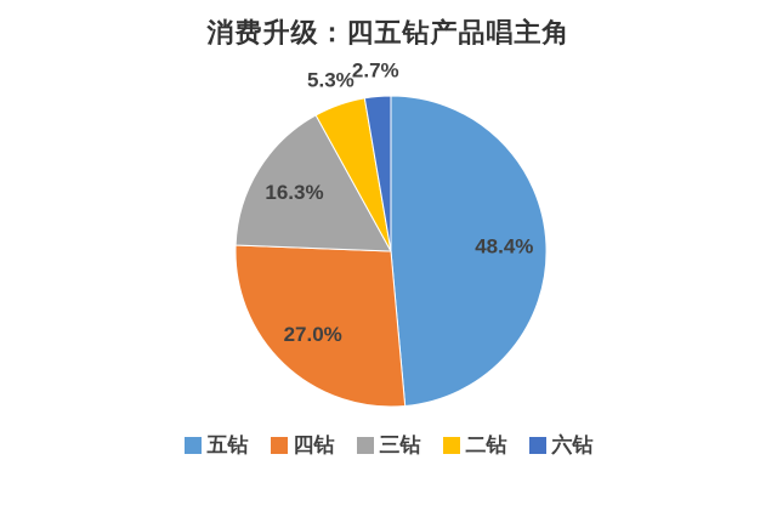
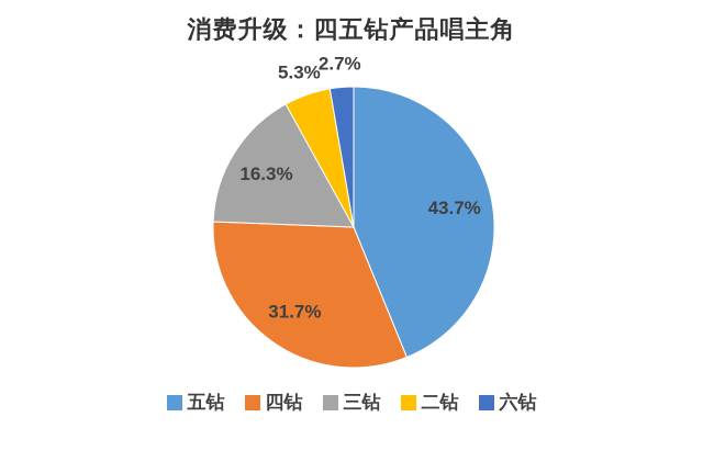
五钻: 48.4% -> 43.7%
四钻: 27.0% -> 31.7%
